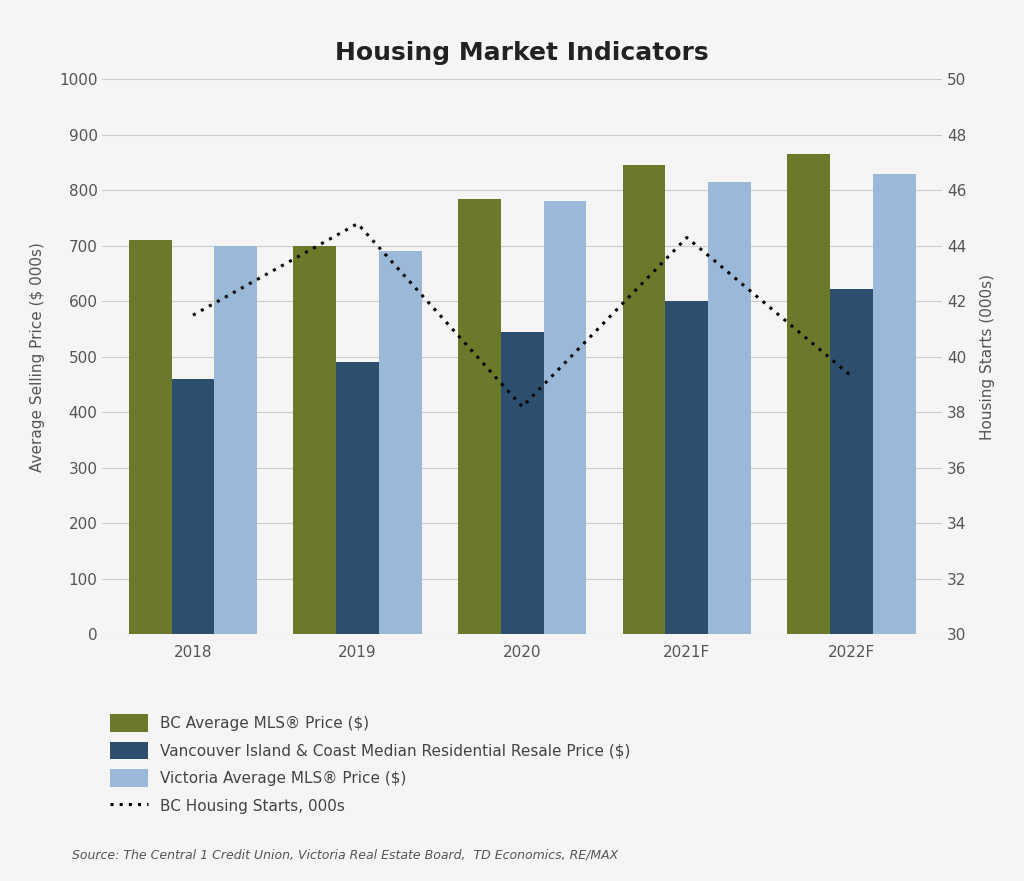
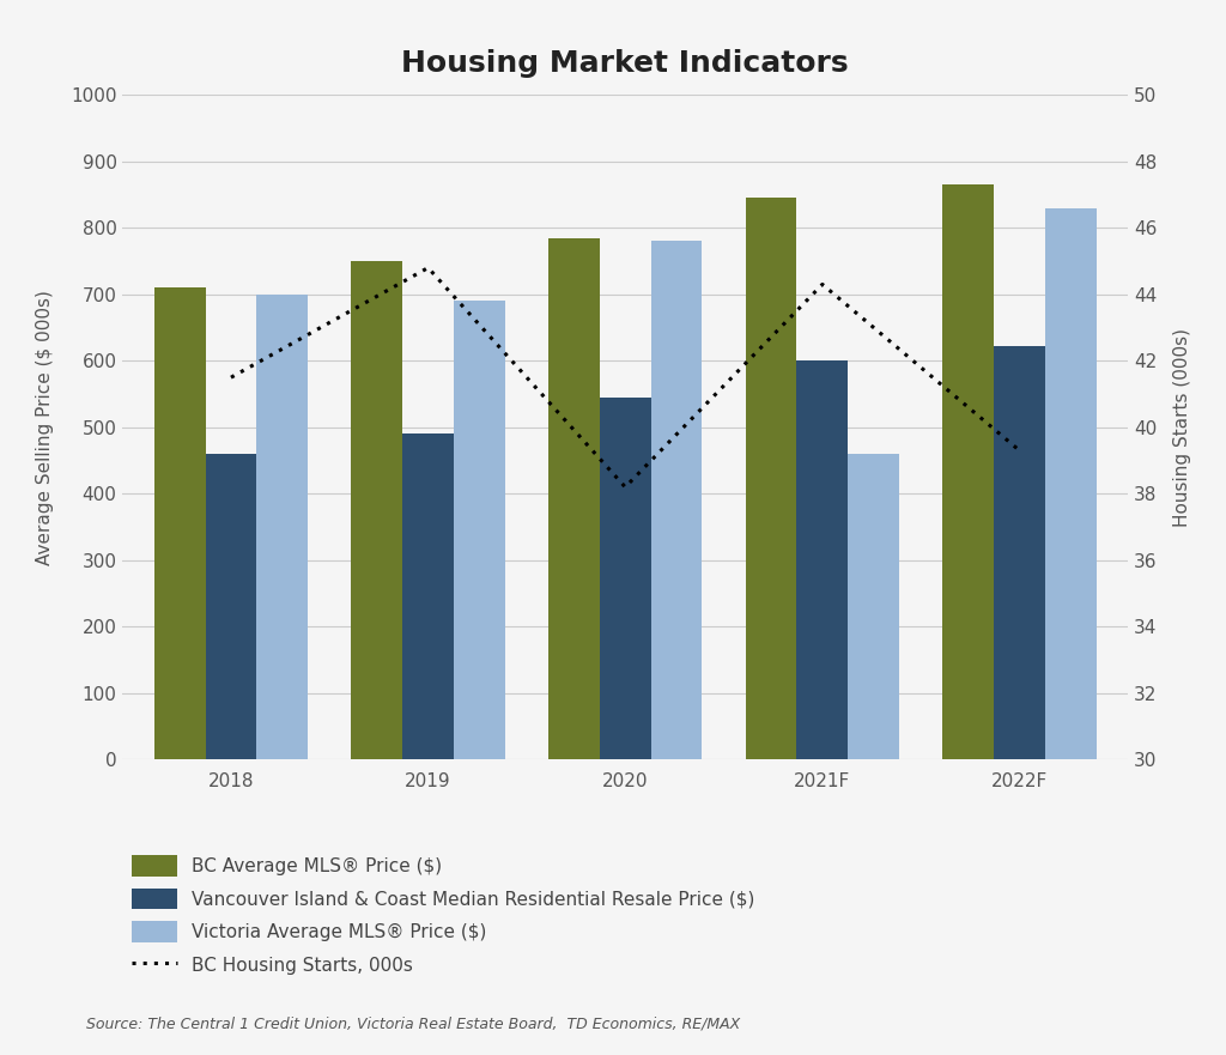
BC Average MLS® Price ($)/2019: 700 -> 750
Victoria Average MLS® Price ($)/2021F: 815 -> 460
